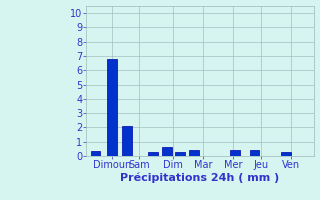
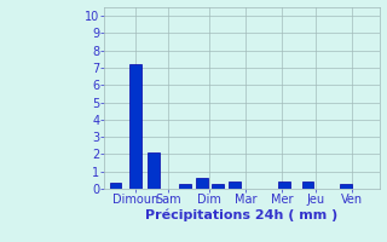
Dimoun: 6.8 -> 7.2
